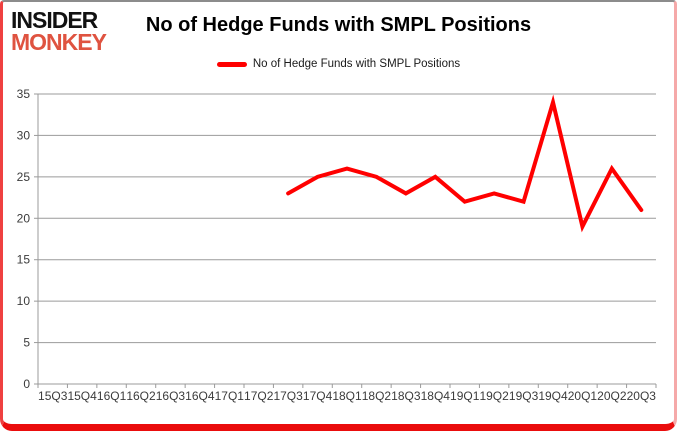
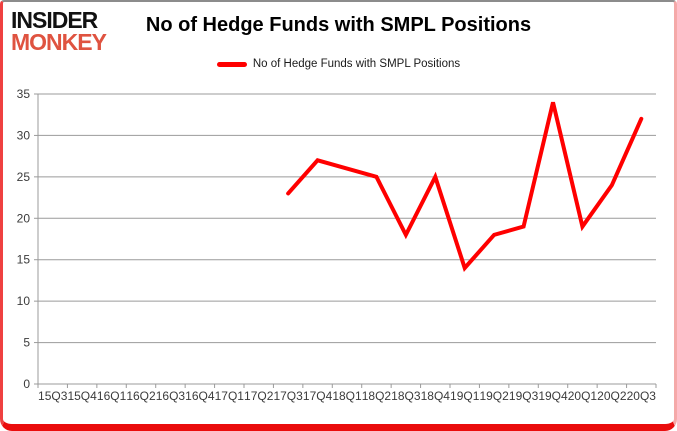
17Q4: 25 -> 27
18Q3: 23 -> 18
19Q1: 22 -> 14
19Q2: 23 -> 18
19Q3: 22 -> 19
20Q2: 26 -> 24
20Q3: 21 -> 32
